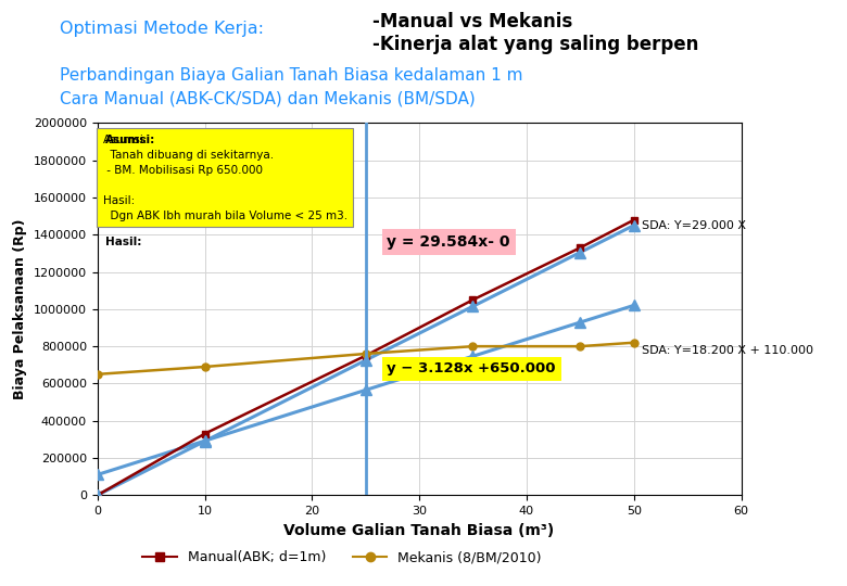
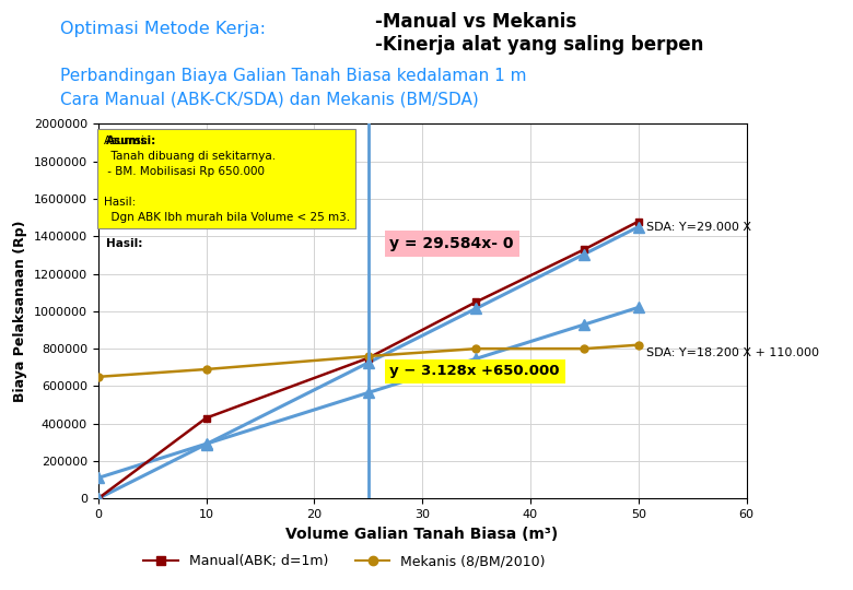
Manual(ABK; d=1m)/10: 330000 -> 430000
